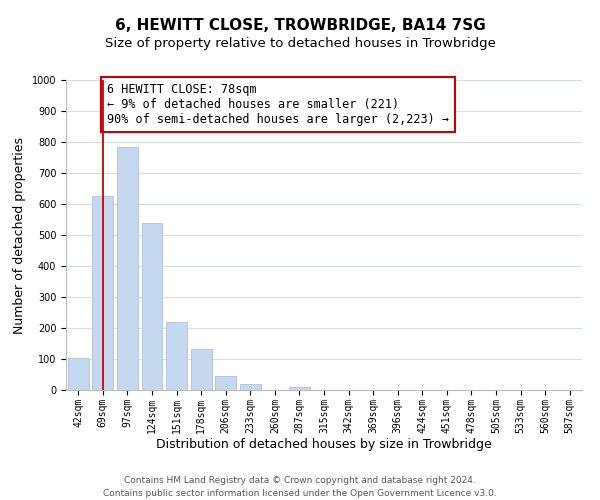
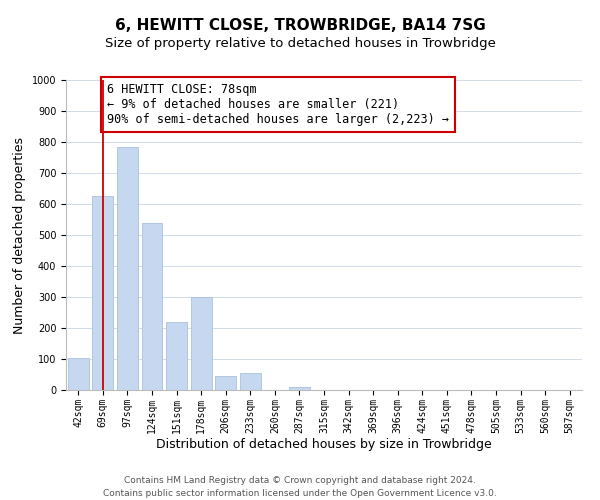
178sqm: 133 -> 300
233sqm: 18 -> 55
